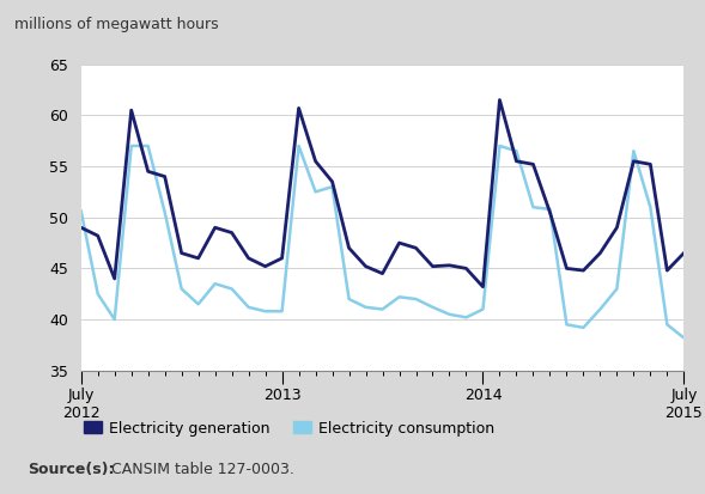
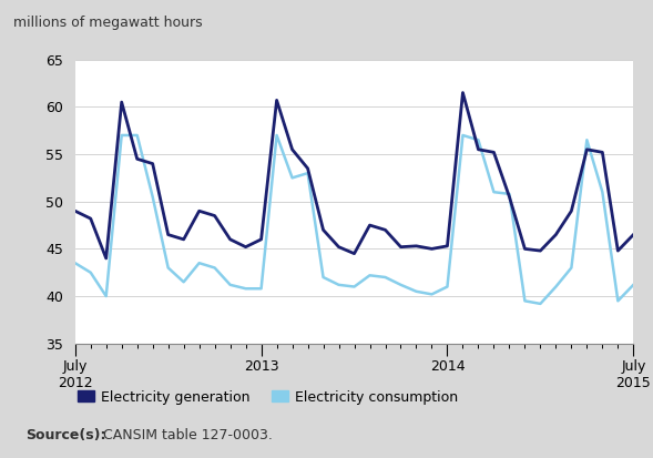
Electricity consumption/July 2012: 50.6 -> 43.5
Electricity generation/2014: 43.2 -> 45.3
Electricity consumption/July 2015: 38.2 -> 41.2
